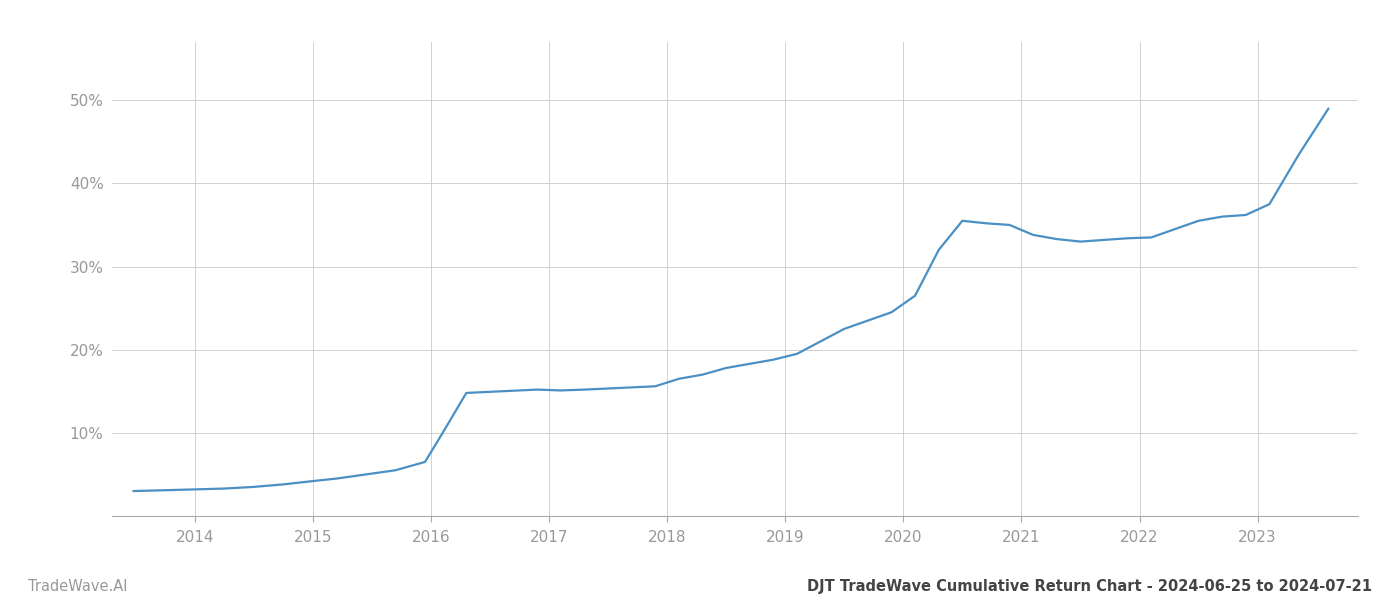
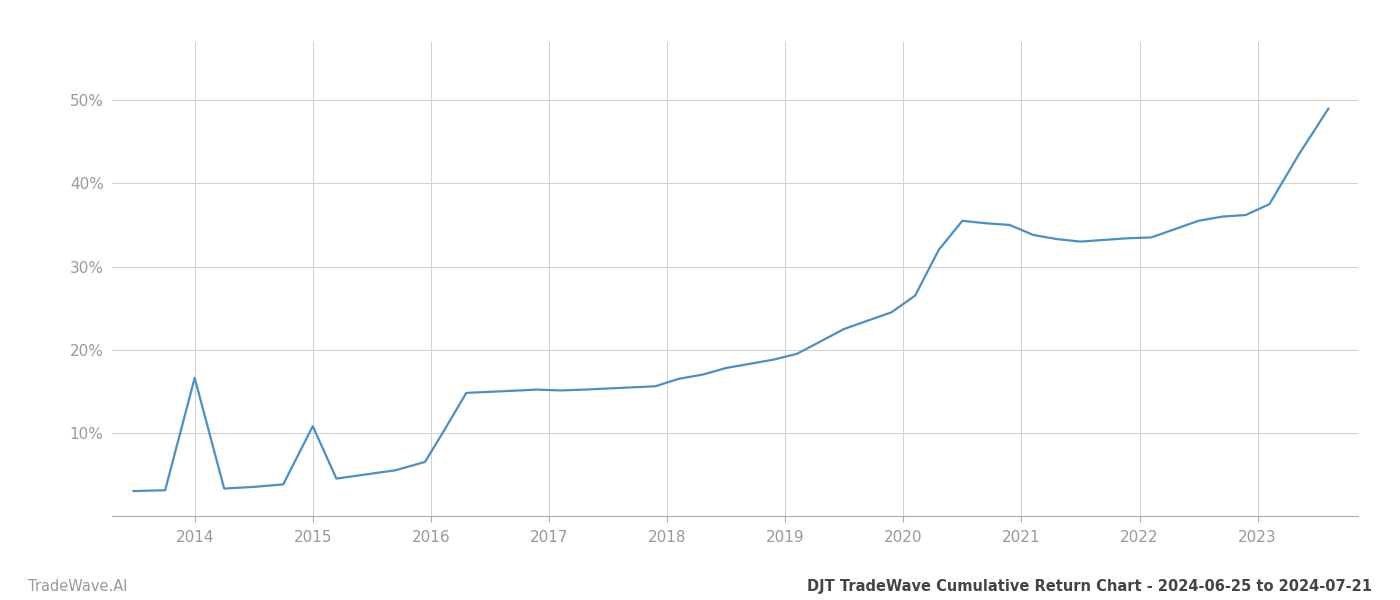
2014: 3.2% -> 16.6%
2015: 4.2% -> 10.8%
